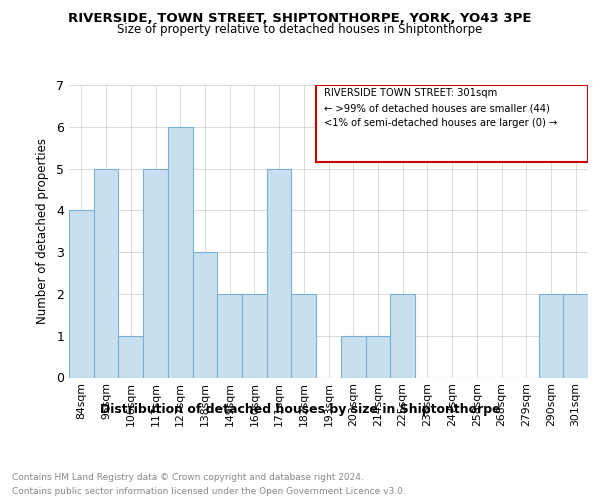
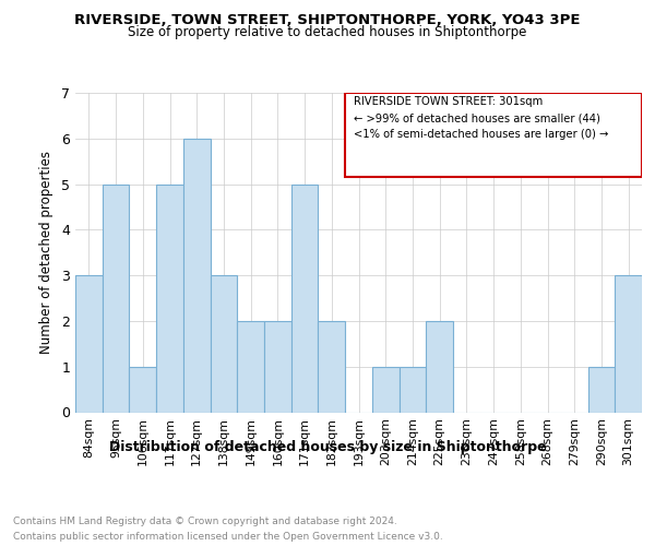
84sqm: 4 -> 3
290sqm: 2 -> 1
301sqm: 2 -> 3
